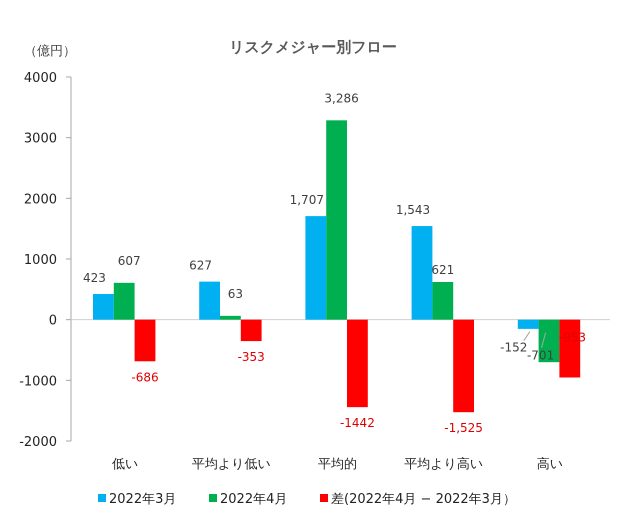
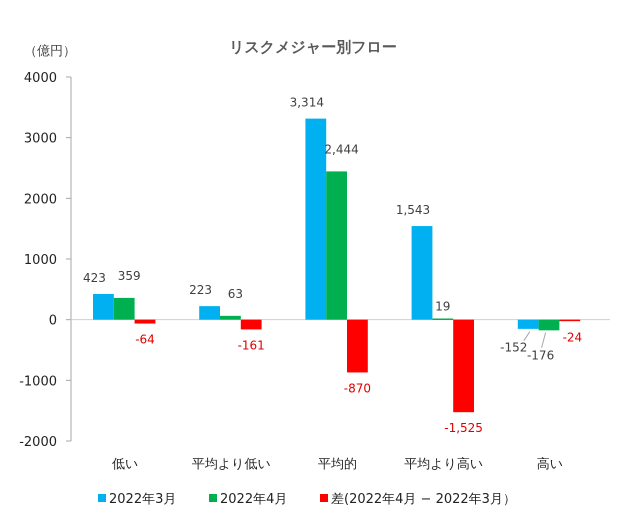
2022年4月/低い: 607 -> 359
差(2022年4月 − 2022年3月）/低い: -686 -> -64
2022年3月/平均より低い: 627 -> 223
差(2022年4月 − 2022年3月）/平均より低い: -353 -> -161
2022年3月/平均的: 1,707 -> 3,314
2022年4月/平均的: 3,286 -> 2,444
差(2022年4月 − 2022年3月）/平均的: -1442 -> -870
2022年4月/平均より高い: 621 -> 19
2022年4月/高い: -701 -> -176
差(2022年4月 − 2022年3月）/高い: -953 -> -24
